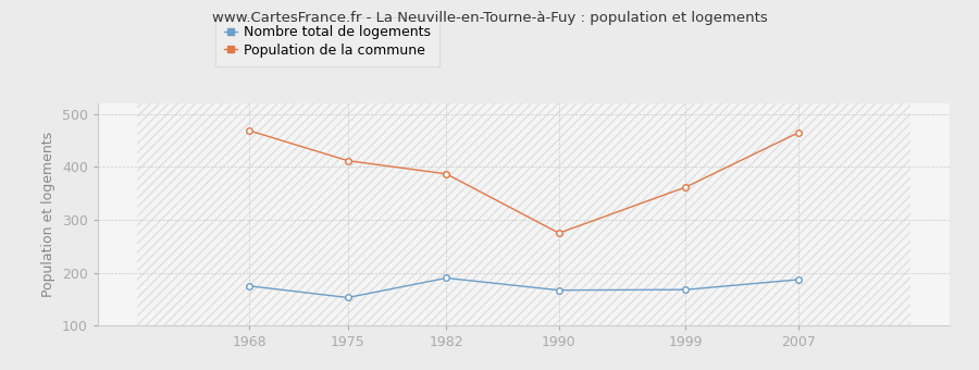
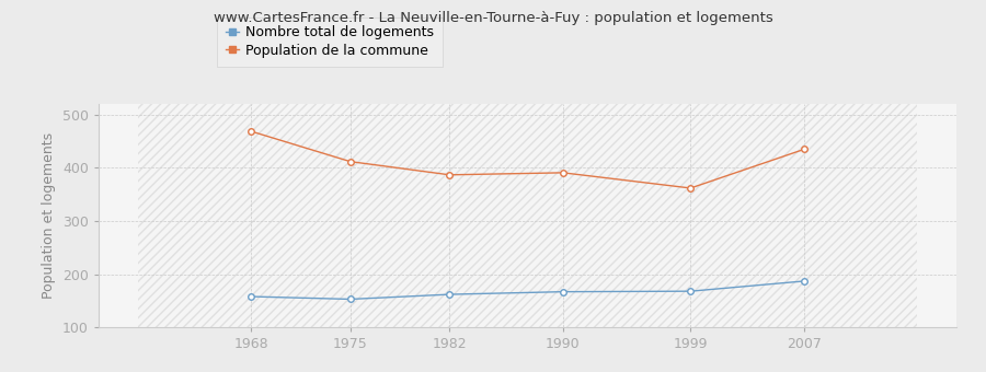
Nombre total de logements/1968: 175 -> 158
Nombre total de logements/1982: 190 -> 162
Population de la commune/1990: 275 -> 391
Population de la commune/2007: 465 -> 435
